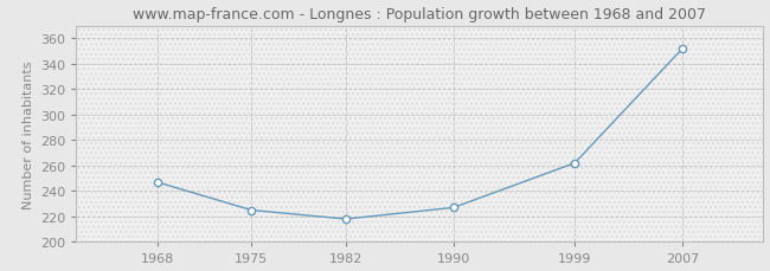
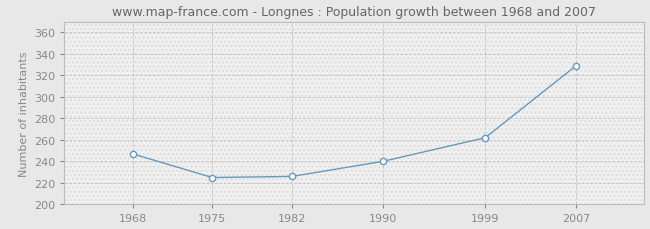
1982: 218 -> 226
1990: 227 -> 240
2007: 352 -> 329
